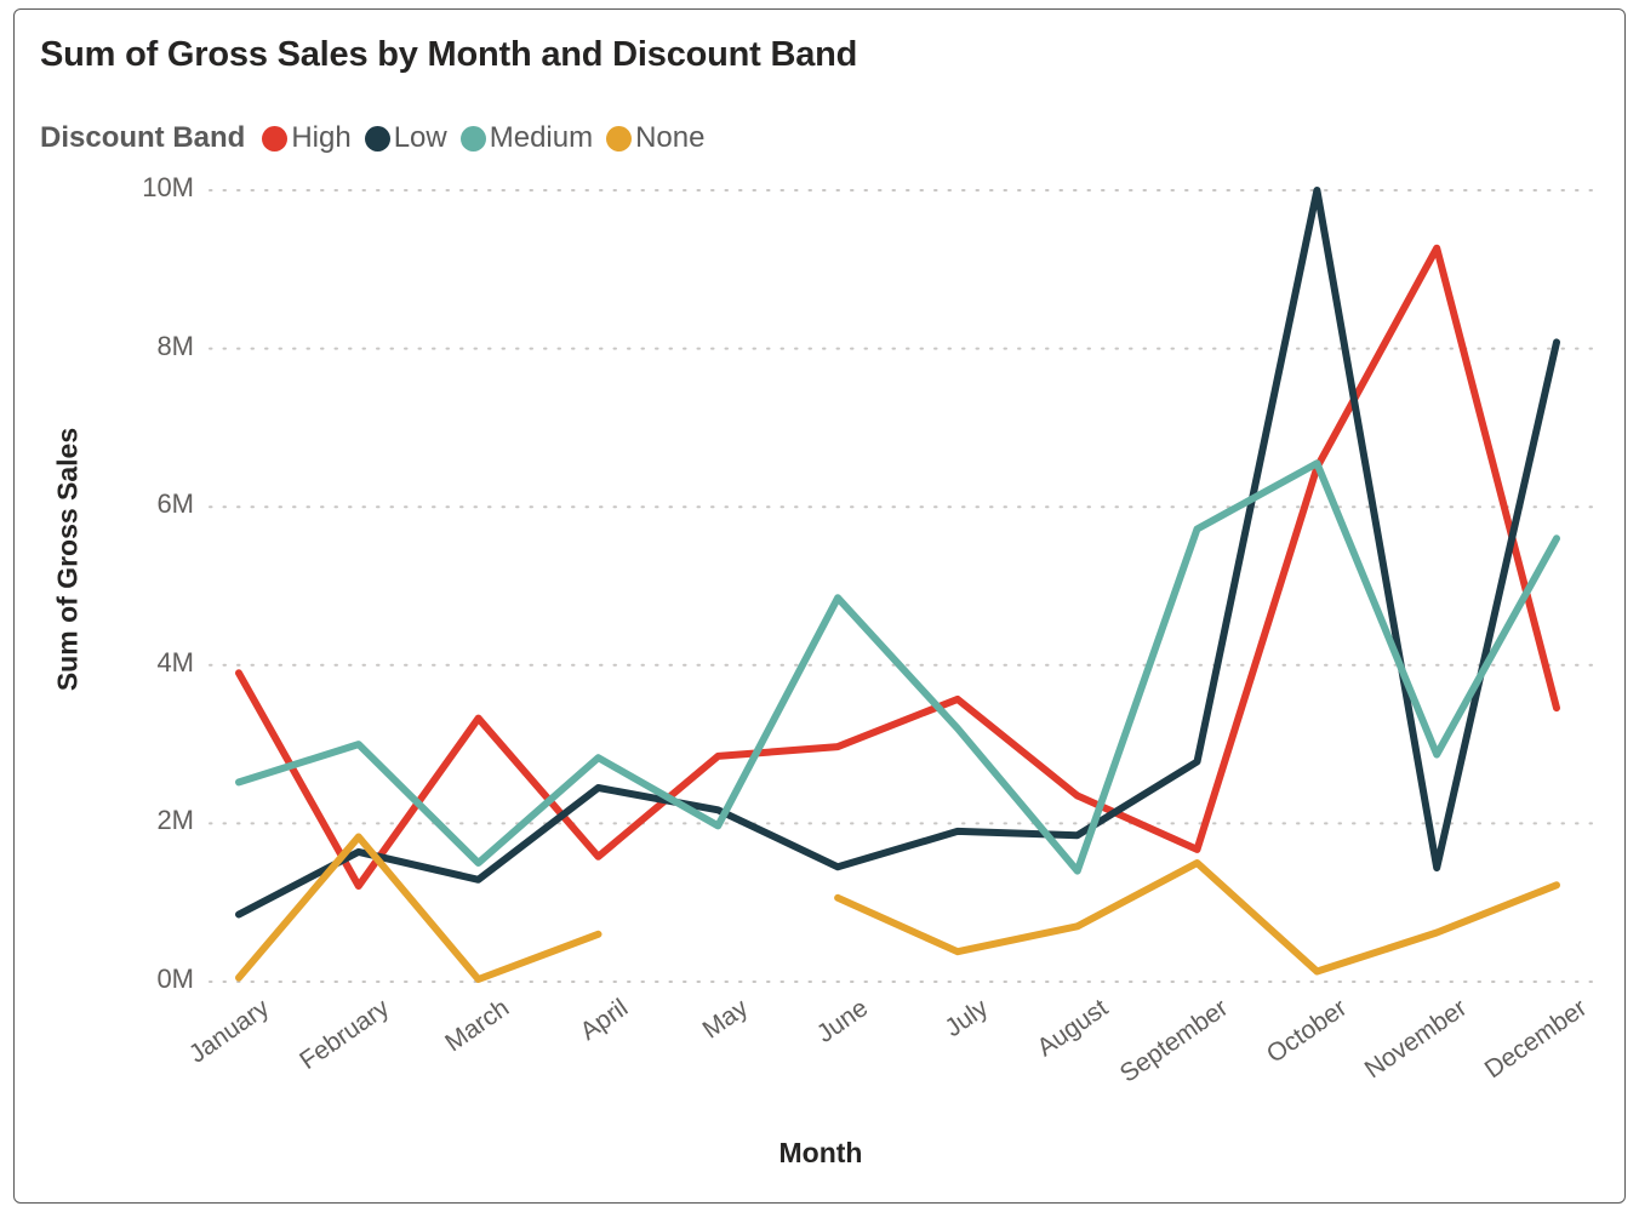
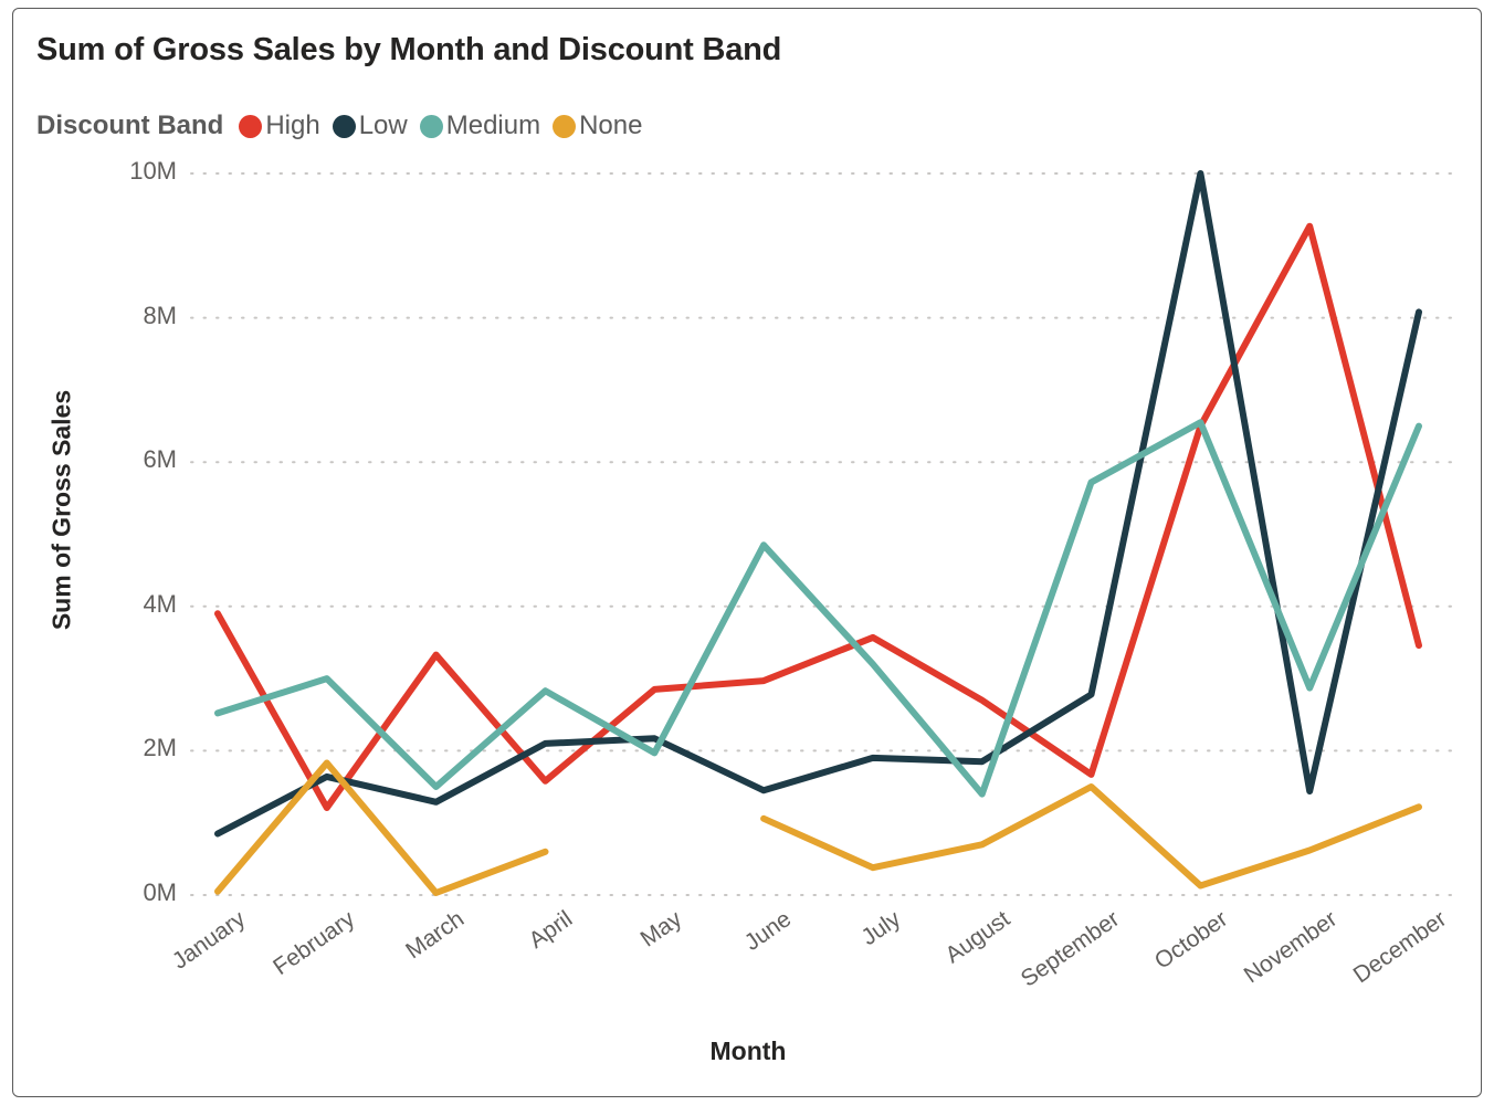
Low/April: 2.4M -> 2.1M
High/August: 2.4M -> 2.7M
Medium/December: 5.6M -> 6.5M
